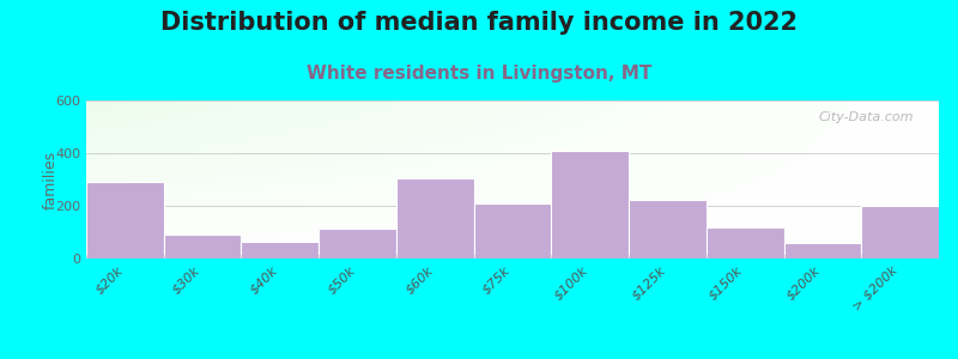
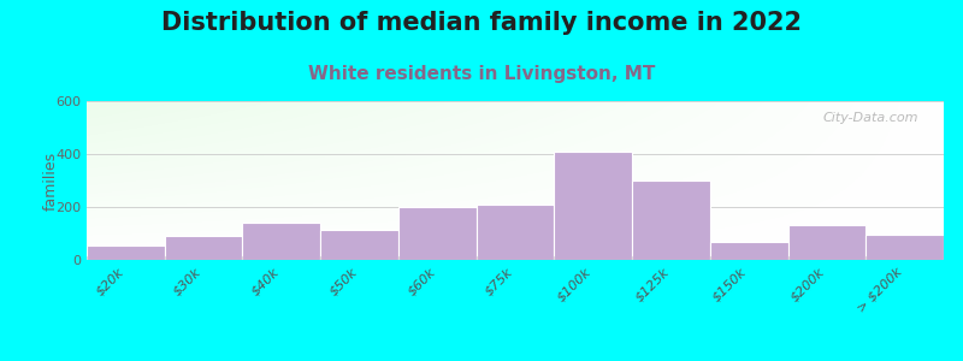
$20k: 290 -> 55
$40k: 65 -> 140
$60k: 305 -> 200
$125k: 225 -> 300
$150k: 120 -> 70
$200k: 60 -> 130
> $200k: 200 -> 95
